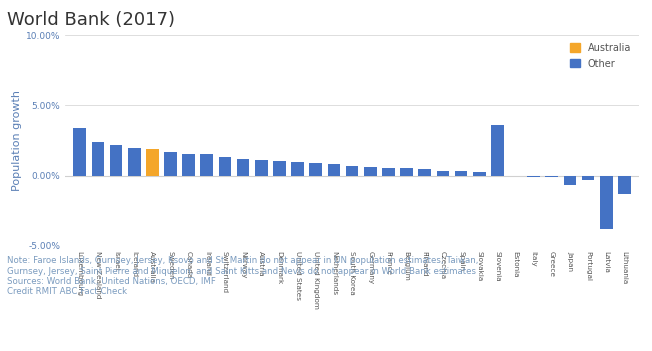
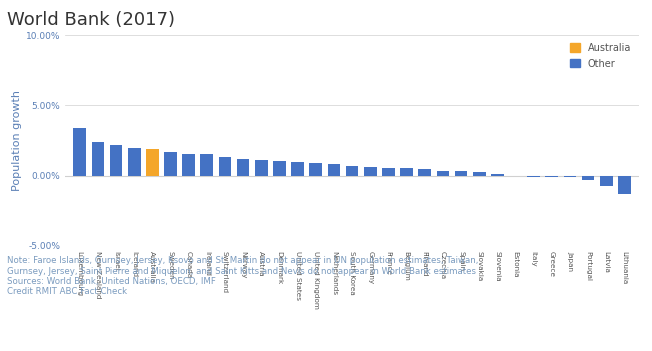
Slovenia: 3.6% -> 0.1%
Japan: -0.7% -> -0.1%
Latvia: -3.8% -> -0.8%
